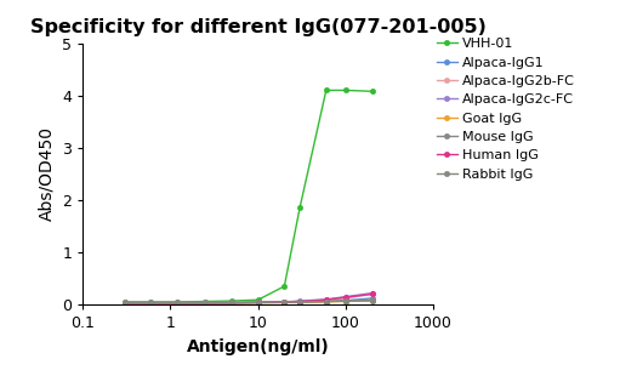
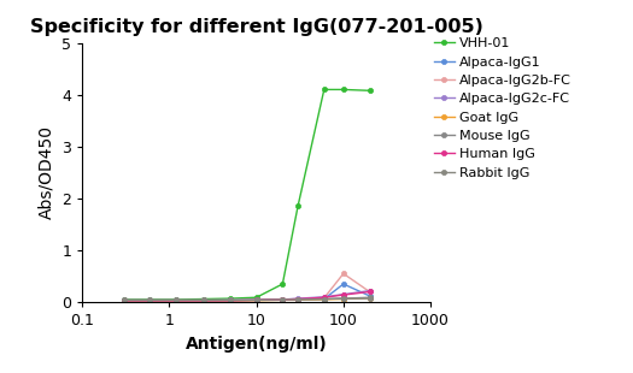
Alpaca-IgG1/100: 0.08 -> 0.35
Alpaca-IgG2b-FC/100: 0.12 -> 0.55
